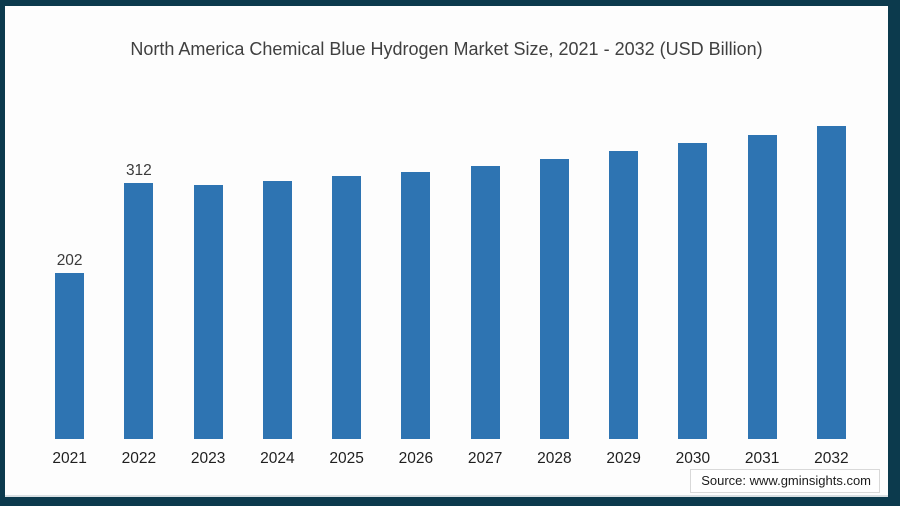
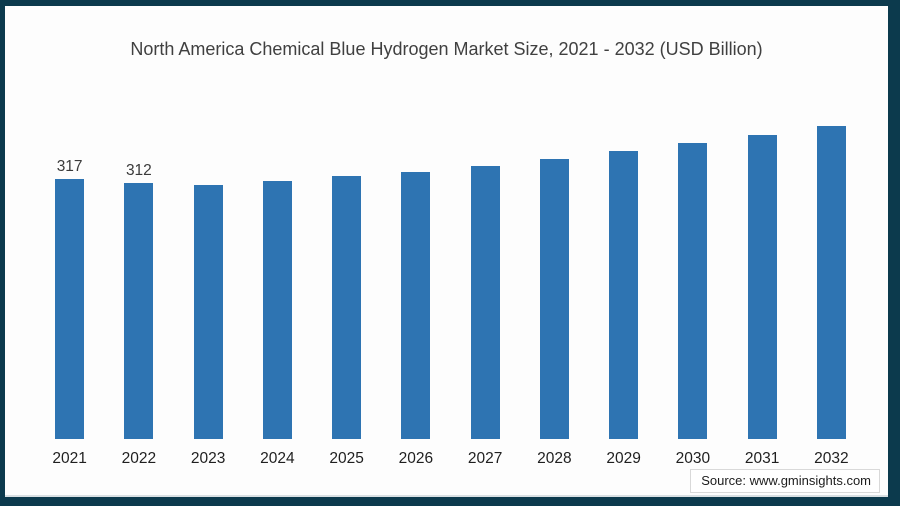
2021: 202 -> 317
